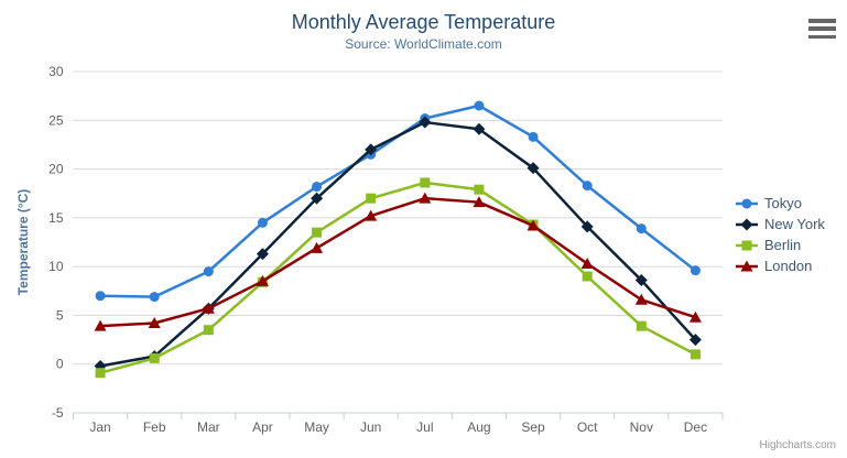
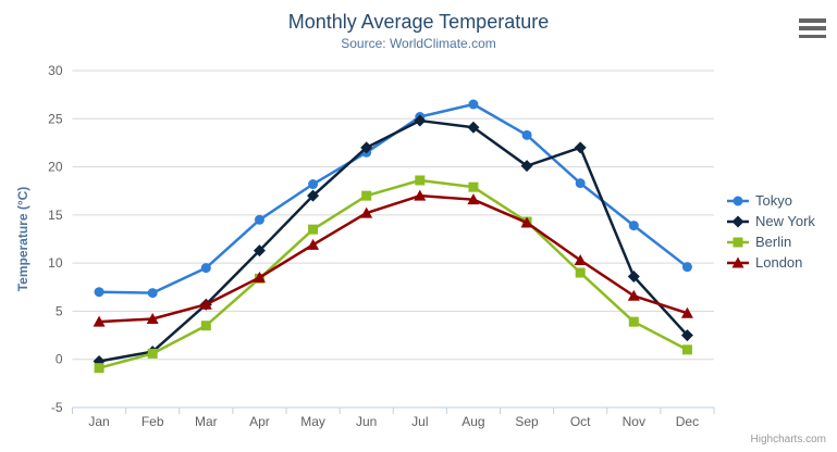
New York/Oct: 14 -> 22
